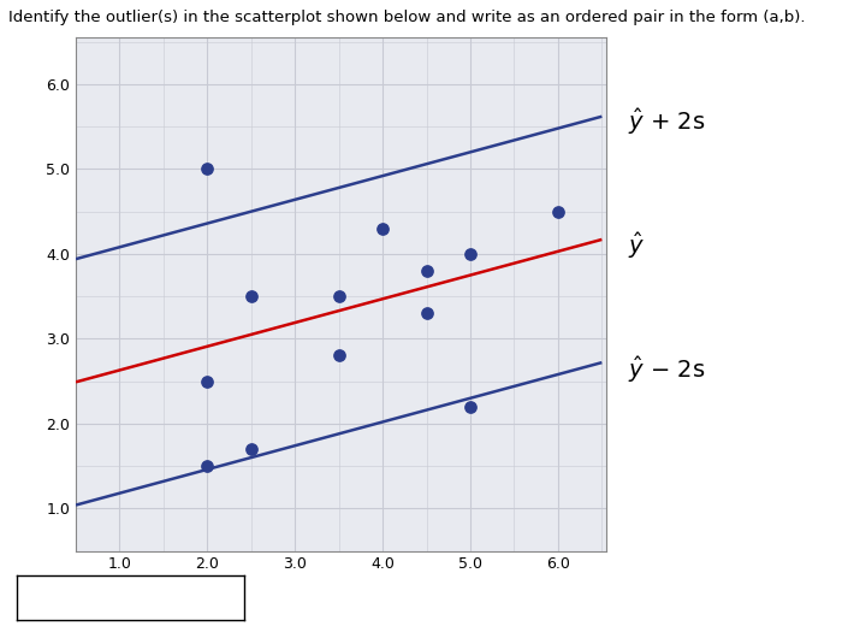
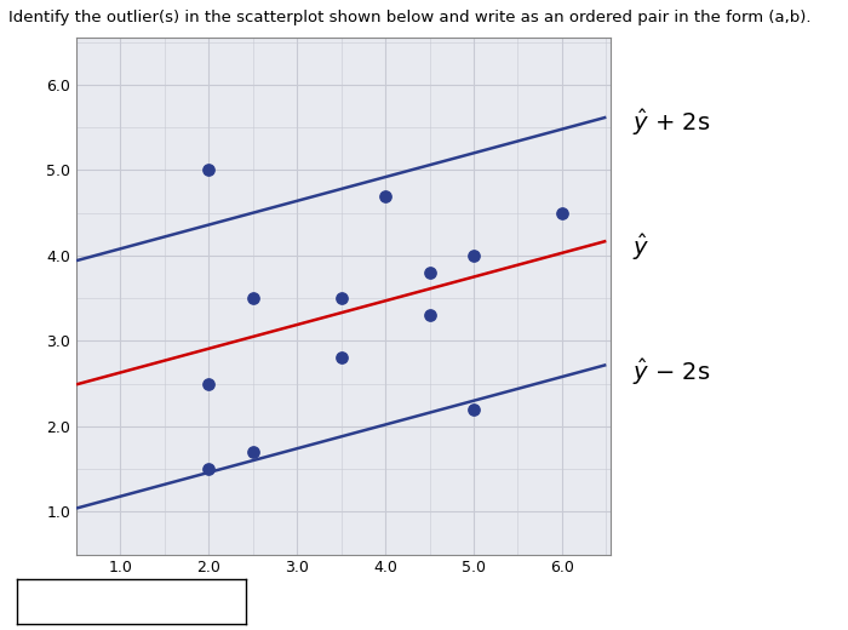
4.0: 4.3 -> 4.7
